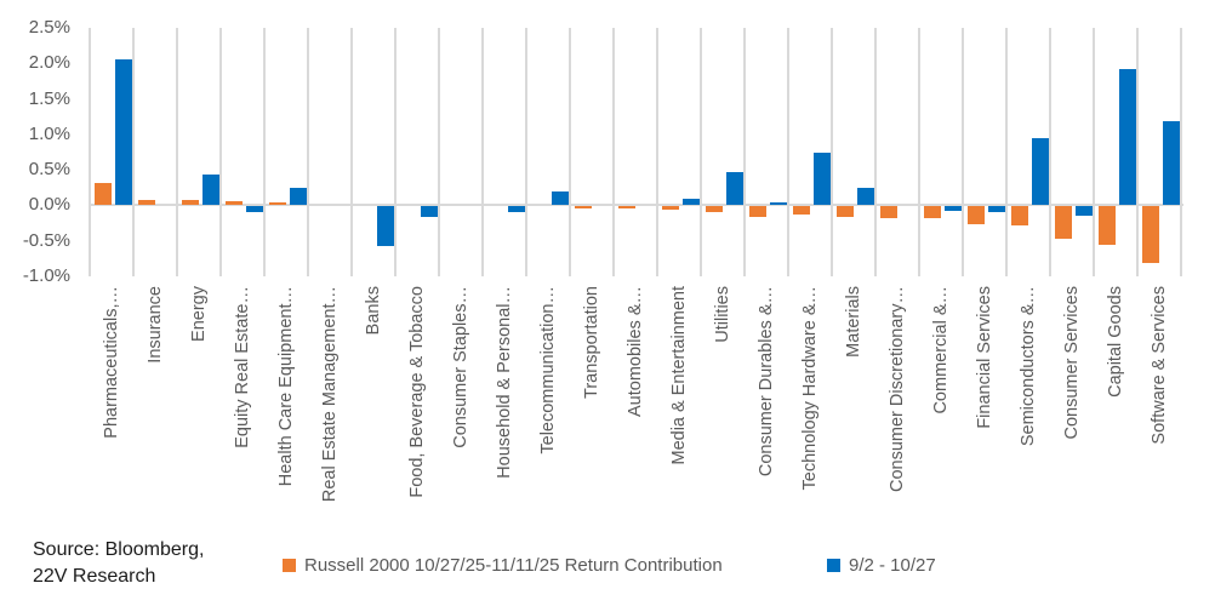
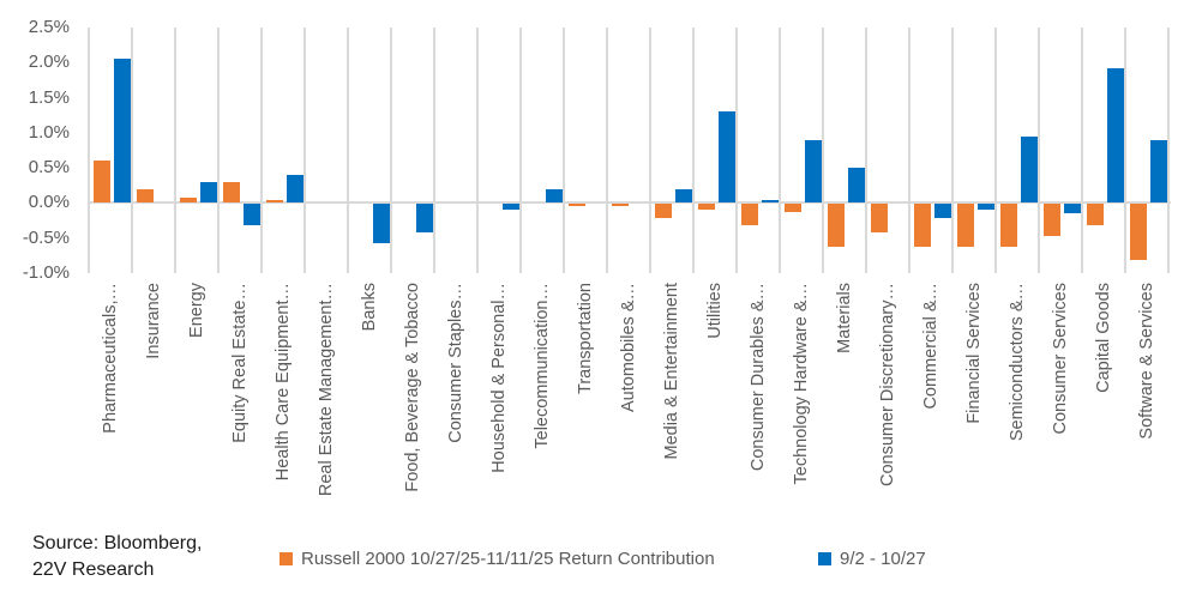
Russell 2000 10/27/25-11/11/25 Return Contribution/Pharmaceuticals,…: 0.3% -> 0.6%
Russell 2000 10/27/25-11/11/25 Return Contribution/Insurance: 0.1% -> 0.2%
9/2 - 10/27/Energy: 0.4% -> 0.3%
Russell 2000 10/27/25-11/11/25 Return Contribution/Equity Real Estate…: 0.1% -> 0.3%
9/2 - 10/27/Equity Real Estate…: -0.1% -> -0.3%
9/2 - 10/27/Health Care Equipment…: 0.2% -> 0.4%
9/2 - 10/27/Food, Beverage & Tobacco: -0.1% -> -0.4%
Russell 2000 10/27/25-11/11/25 Return Contribution/Media & Entertainment: -0.1% -> -0.2%
9/2 - 10/27/Media & Entertainment: 0.1% -> 0.2%
9/2 - 10/27/Utilities: 0.5% -> 1.3%
Russell 2000 10/27/25-11/11/25 Return Contribution/Consumer Durables &…: -0.1% -> -0.3%
9/2 - 10/27/Technology Hardware &…: 0.8% -> 0.9%
Russell 2000 10/27/25-11/11/25 Return Contribution/Materials: -0.1% -> -0.6%
9/2 - 10/27/Materials: 0.2% -> 0.5%
Russell 2000 10/27/25-11/11/25 Return Contribution/Consumer Discretionary…: -0.2% -> -0.4%
Russell 2000 10/27/25-11/11/25 Return Contribution/Commercial &…: -0.2% -> -0.6%
9/2 - 10/27/Commercial &…: -0.1% -> -0.2%
Russell 2000 10/27/25-11/11/25 Return Contribution/Financial Services: -0.2% -> -0.6%
Russell 2000 10/27/25-11/11/25 Return Contribution/Semiconductors &…: -0.3% -> -0.6%
Russell 2000 10/27/25-11/11/25 Return Contribution/Capital Goods: -0.5% -> -0.3%
9/2 - 10/27/Software & Services: 1.2% -> 0.9%
